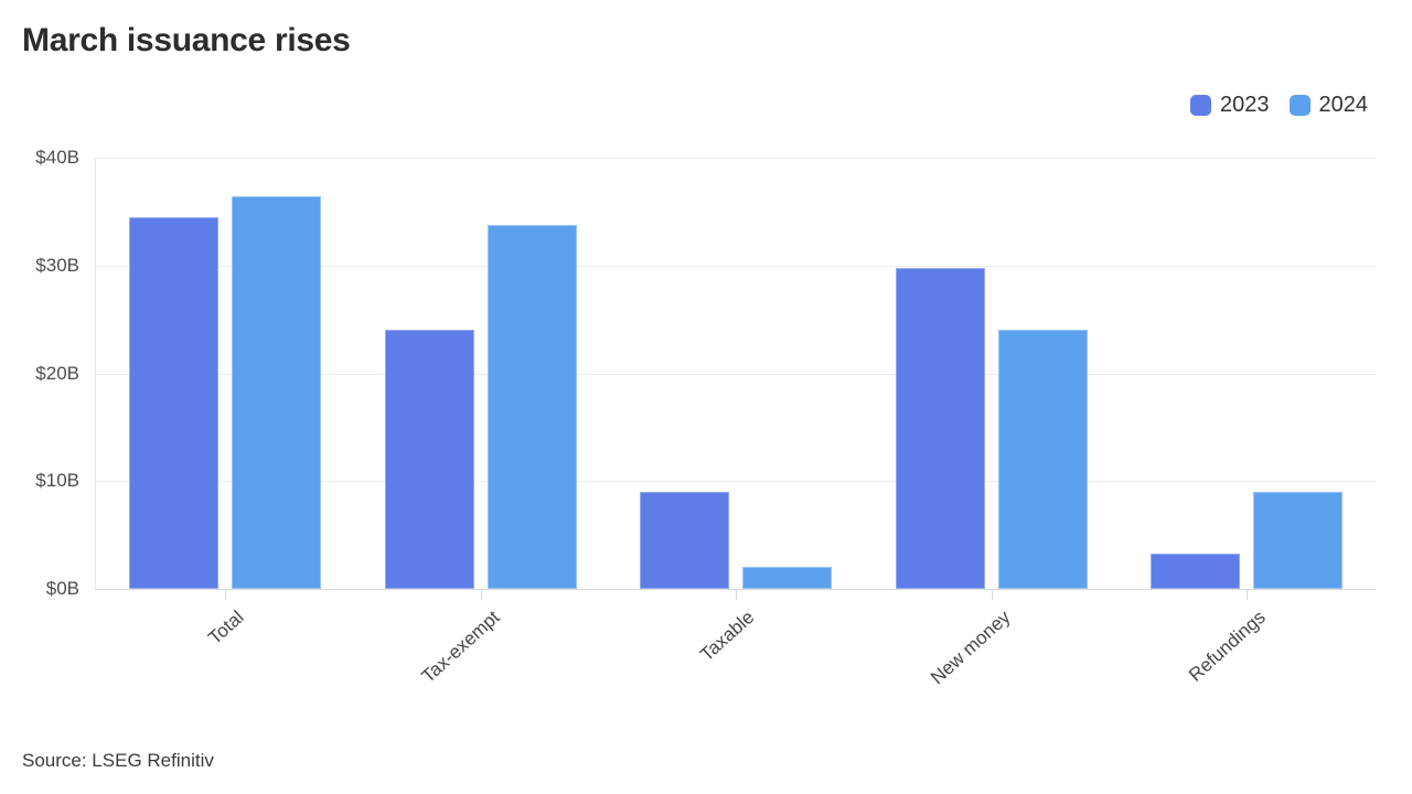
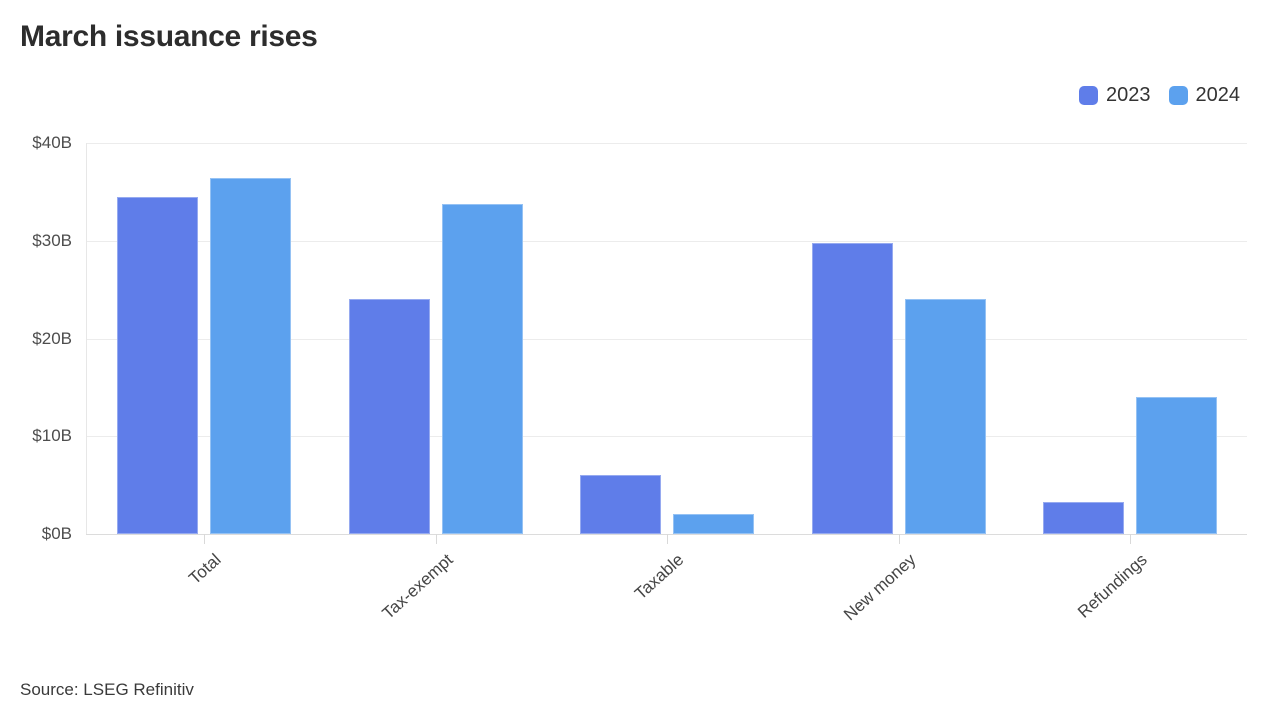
2023/Taxable: $9B -> $6B
2024/Refundings: $9B -> $14B
